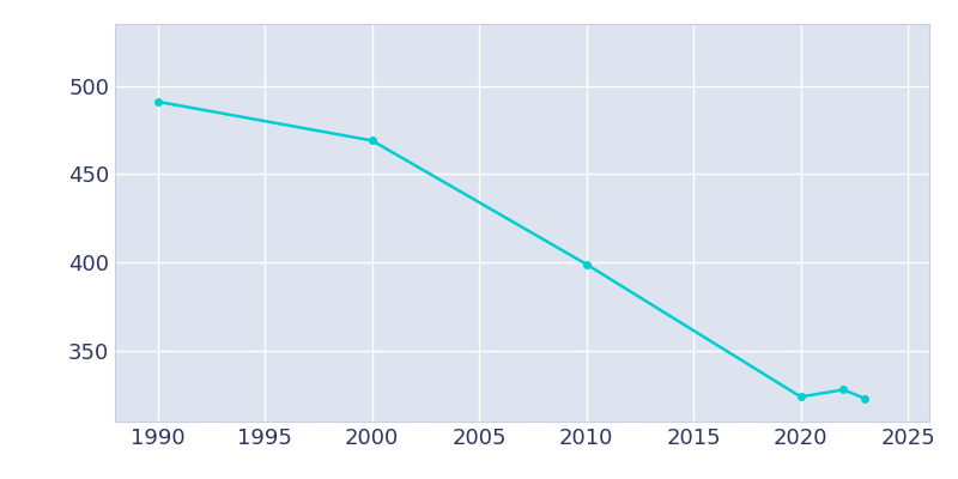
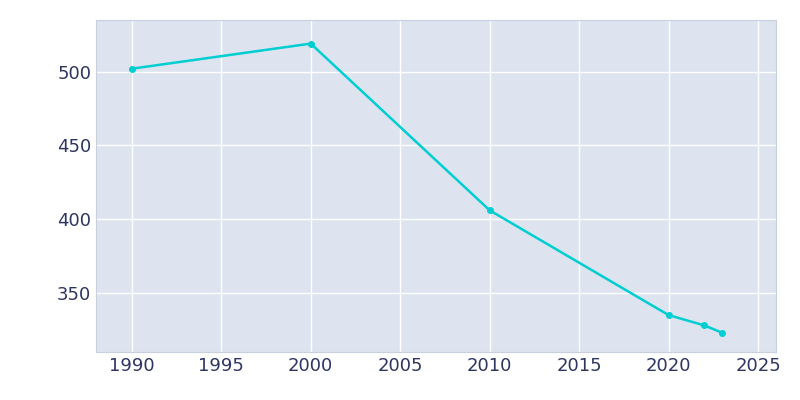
1990: 491 -> 502
2000: 469 -> 519
2010: 399 -> 406
2020: 324 -> 335
